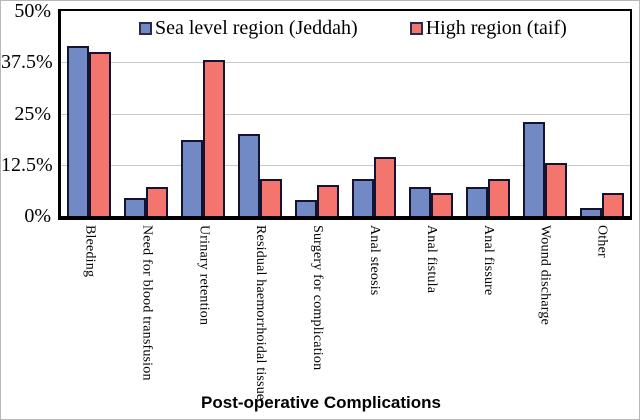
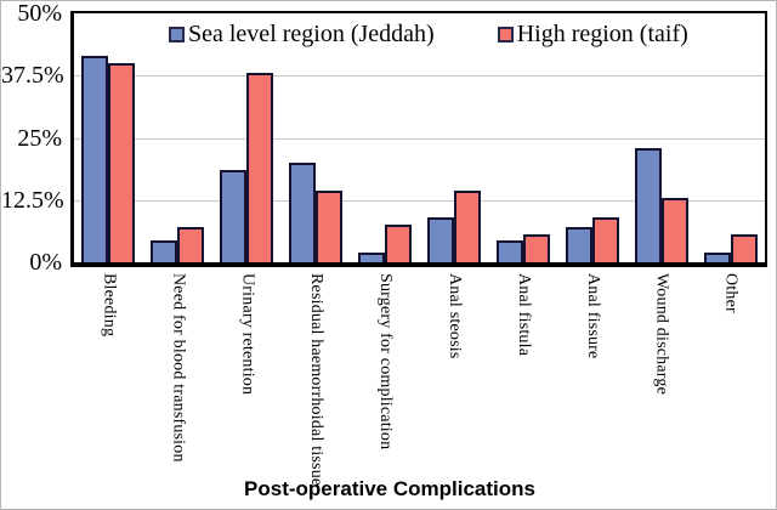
High region (taif)/Residual haemorrhoidal tissue: 9% -> 14%
Sea level region (Jeddah)/Surgery for complication: 4% -> 2%
Sea level region (Jeddah)/Anal fistula: 7% -> 4%
